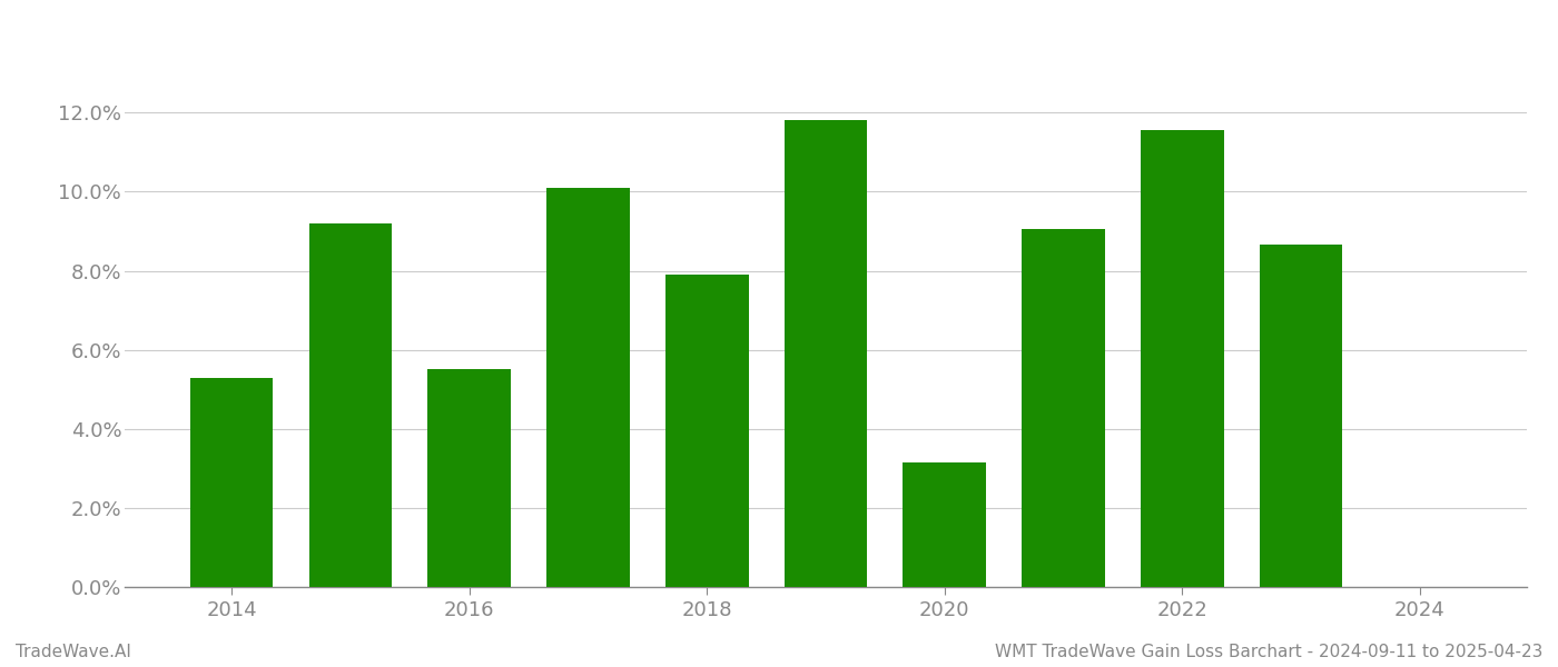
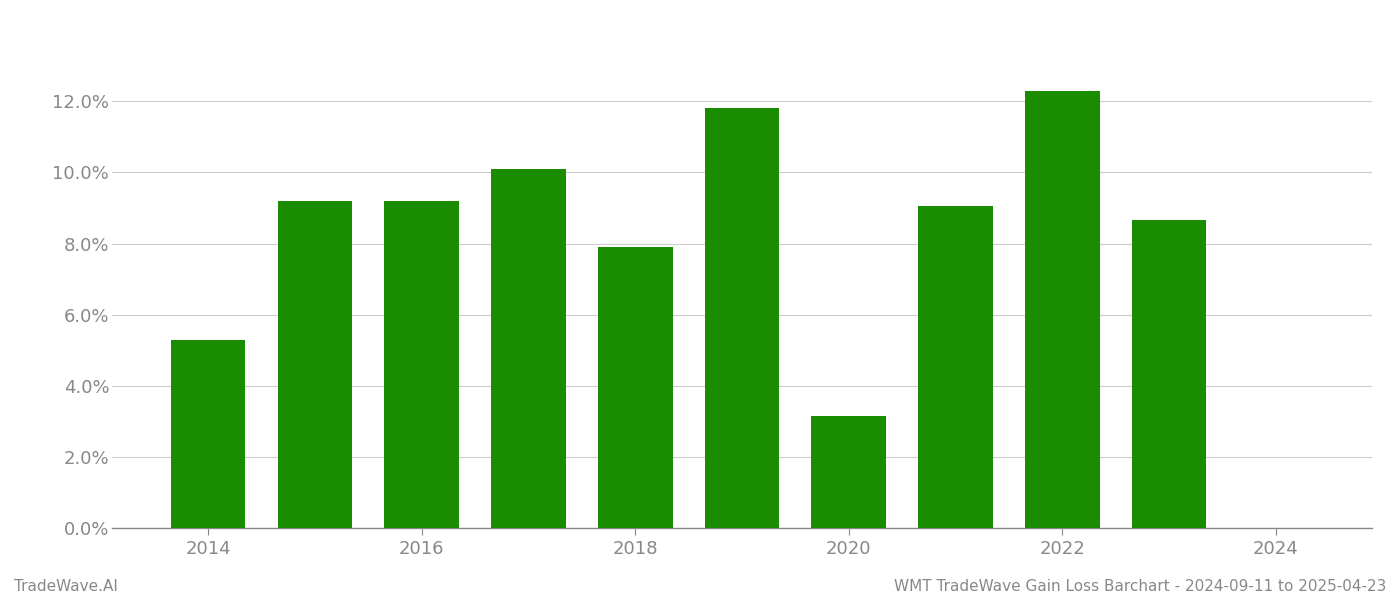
2016: 5.50% -> 9.20%
2022: 11.55% -> 12.30%
